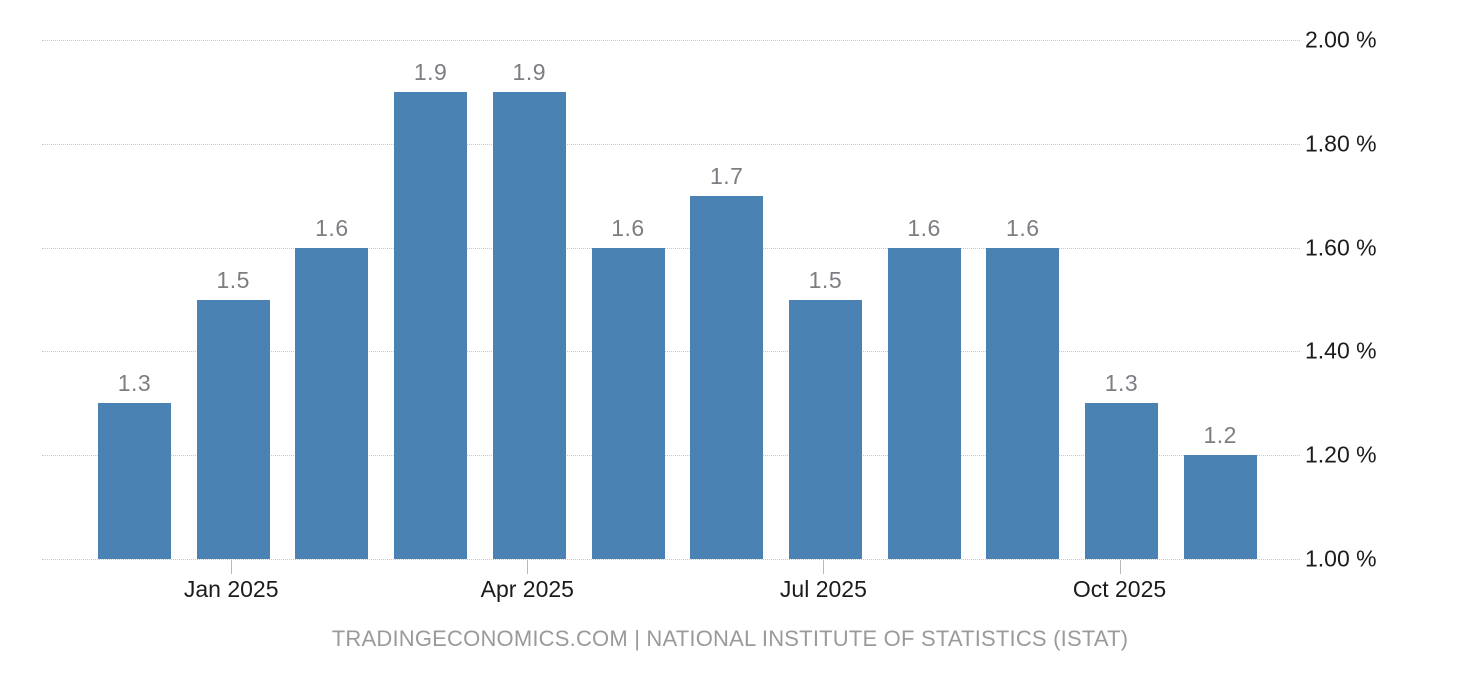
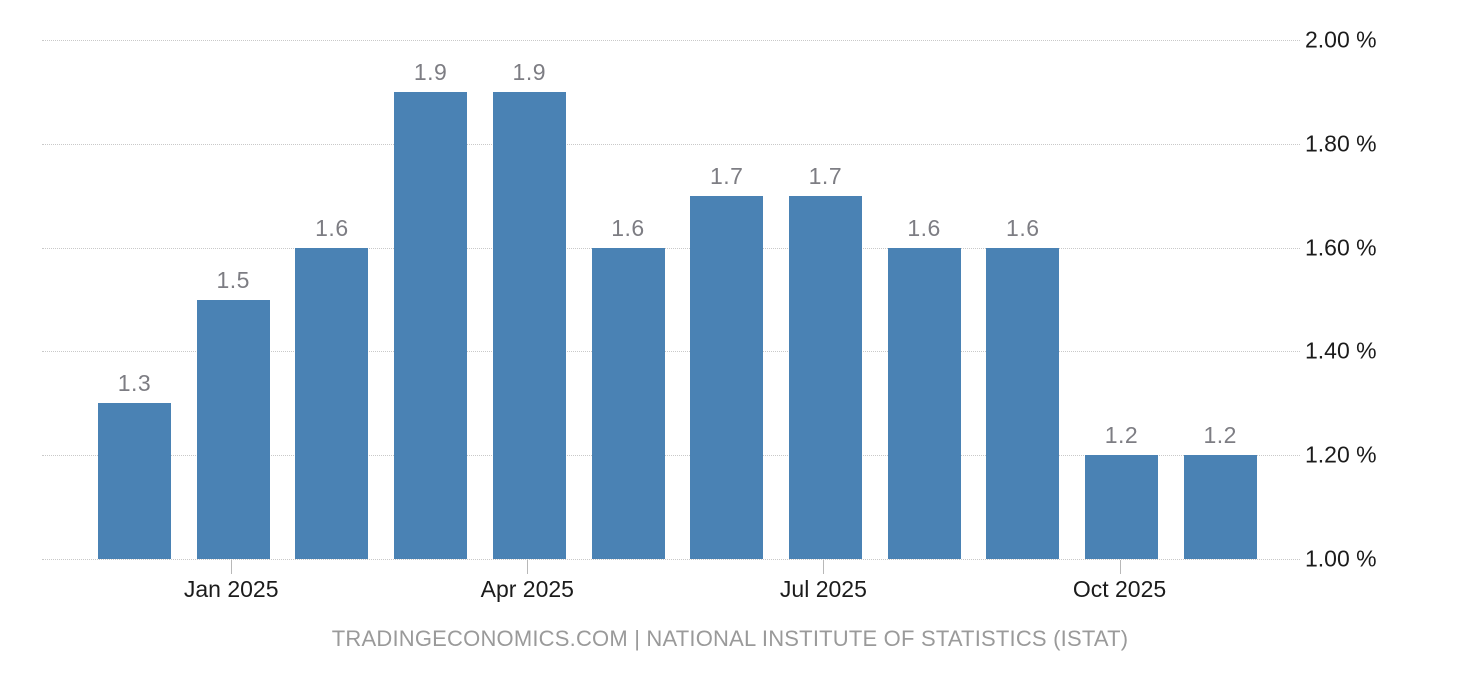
Jul 2025: 1.5 -> 1.7
Oct 2025: 1.3 -> 1.2
